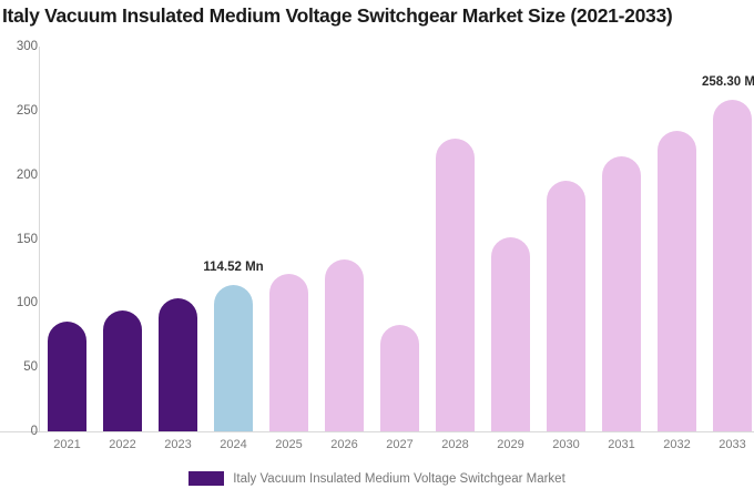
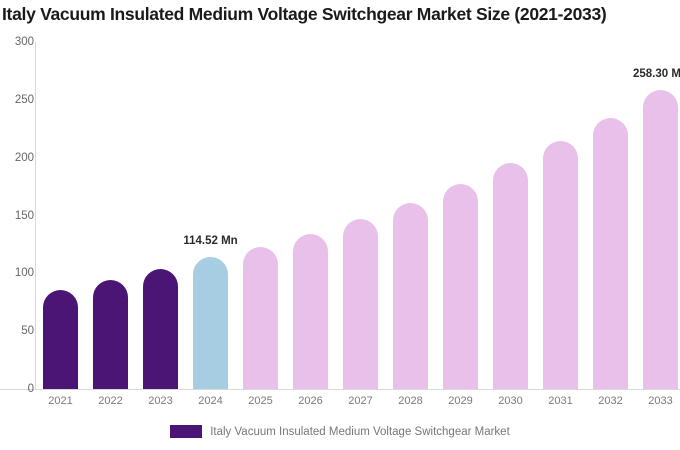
2027: 83 -> 147
2028: 228 -> 161
2029: 151 -> 177
